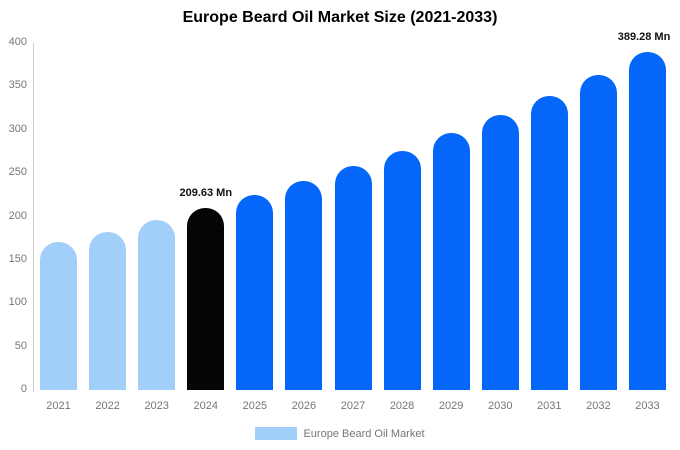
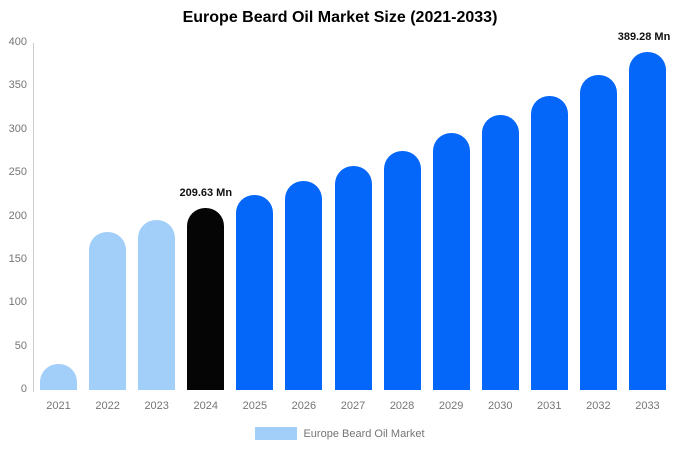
2021: 170 -> 30
